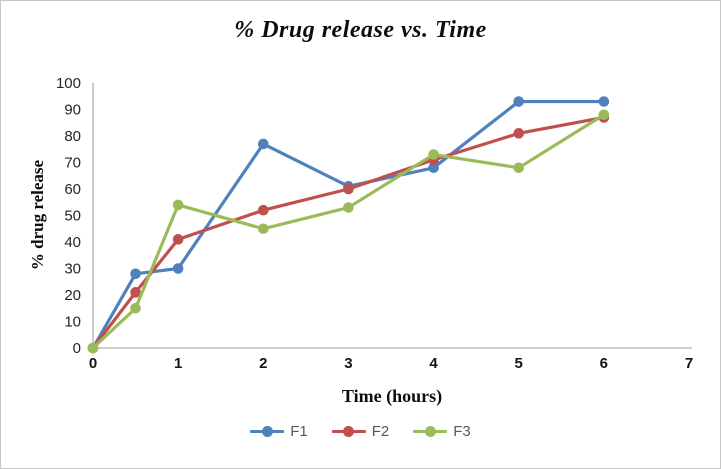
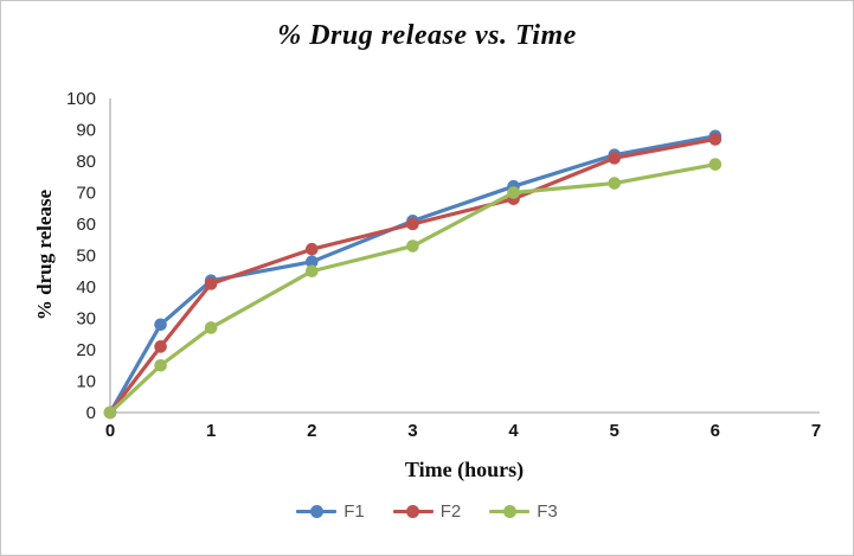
F1/1: 30 -> 42
F3/1: 54 -> 27
F1/2: 77 -> 48
F1/4: 68 -> 72
F2/4: 71 -> 68
F3/4: 73 -> 70
F1/5: 93 -> 82
F3/5: 68 -> 73
F1/6: 93 -> 88
F3/6: 88 -> 79
